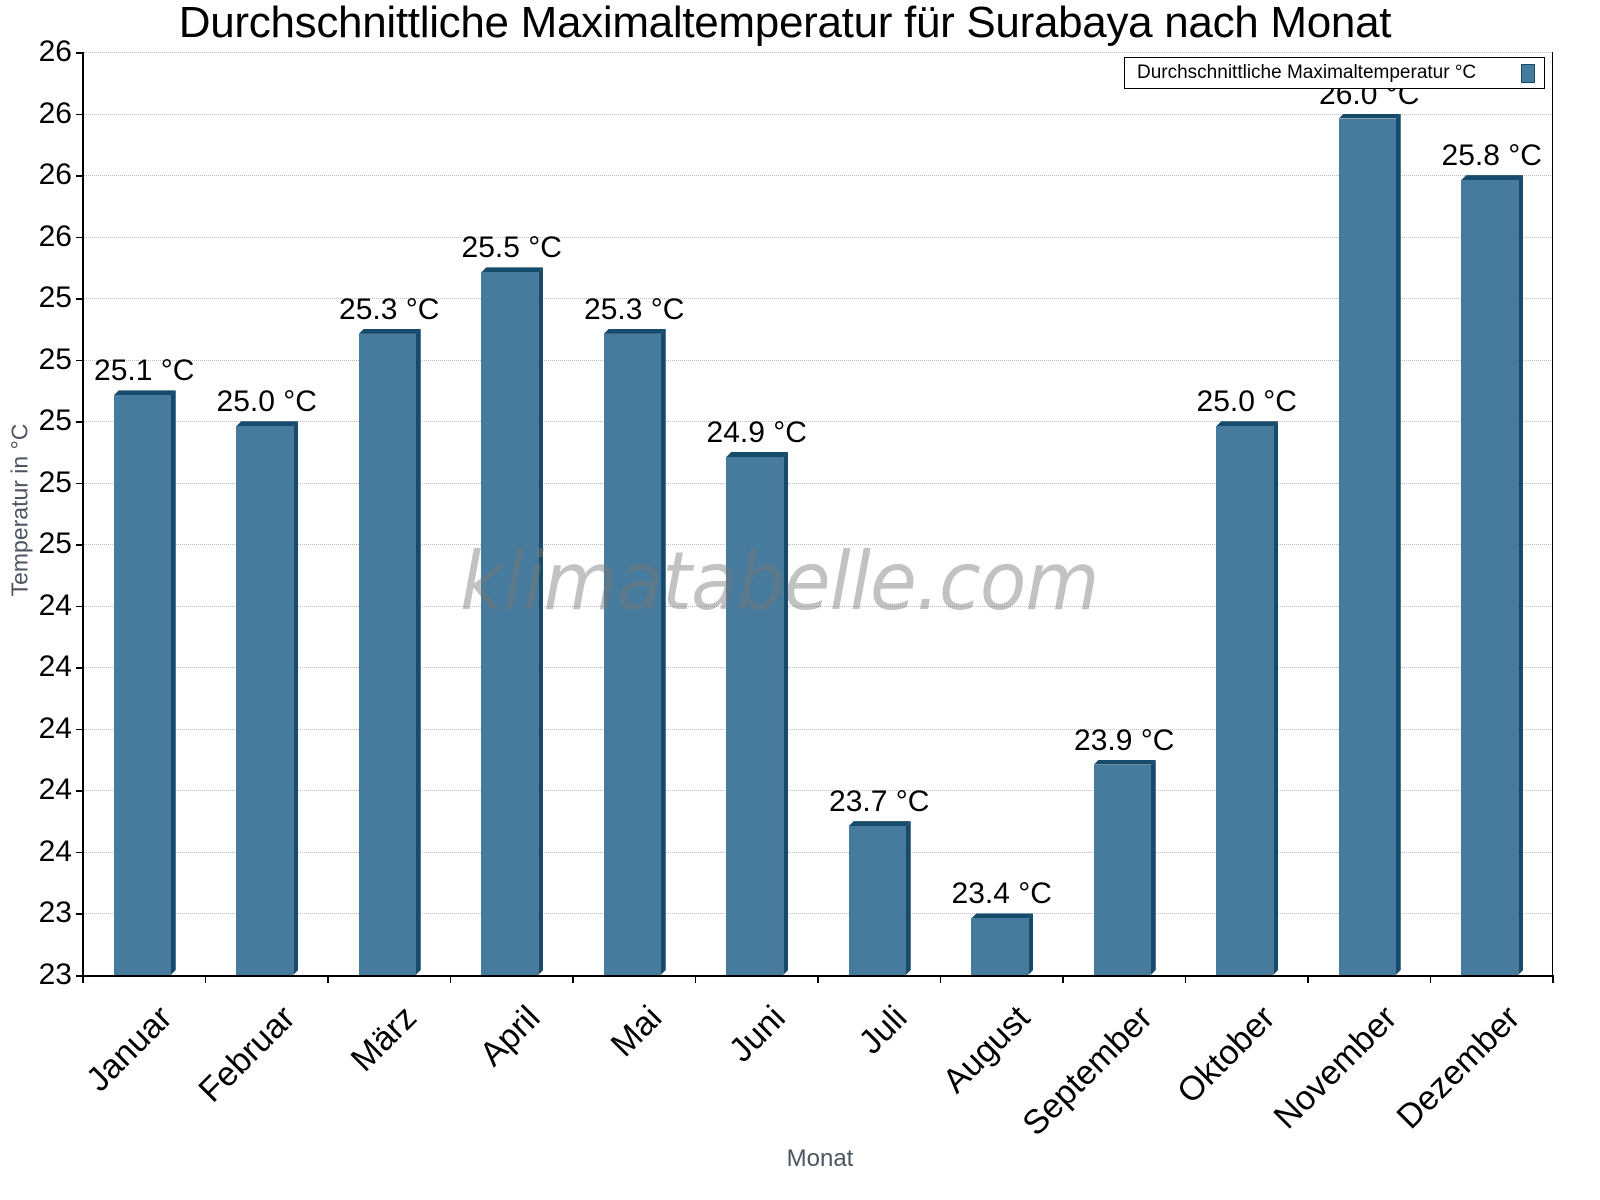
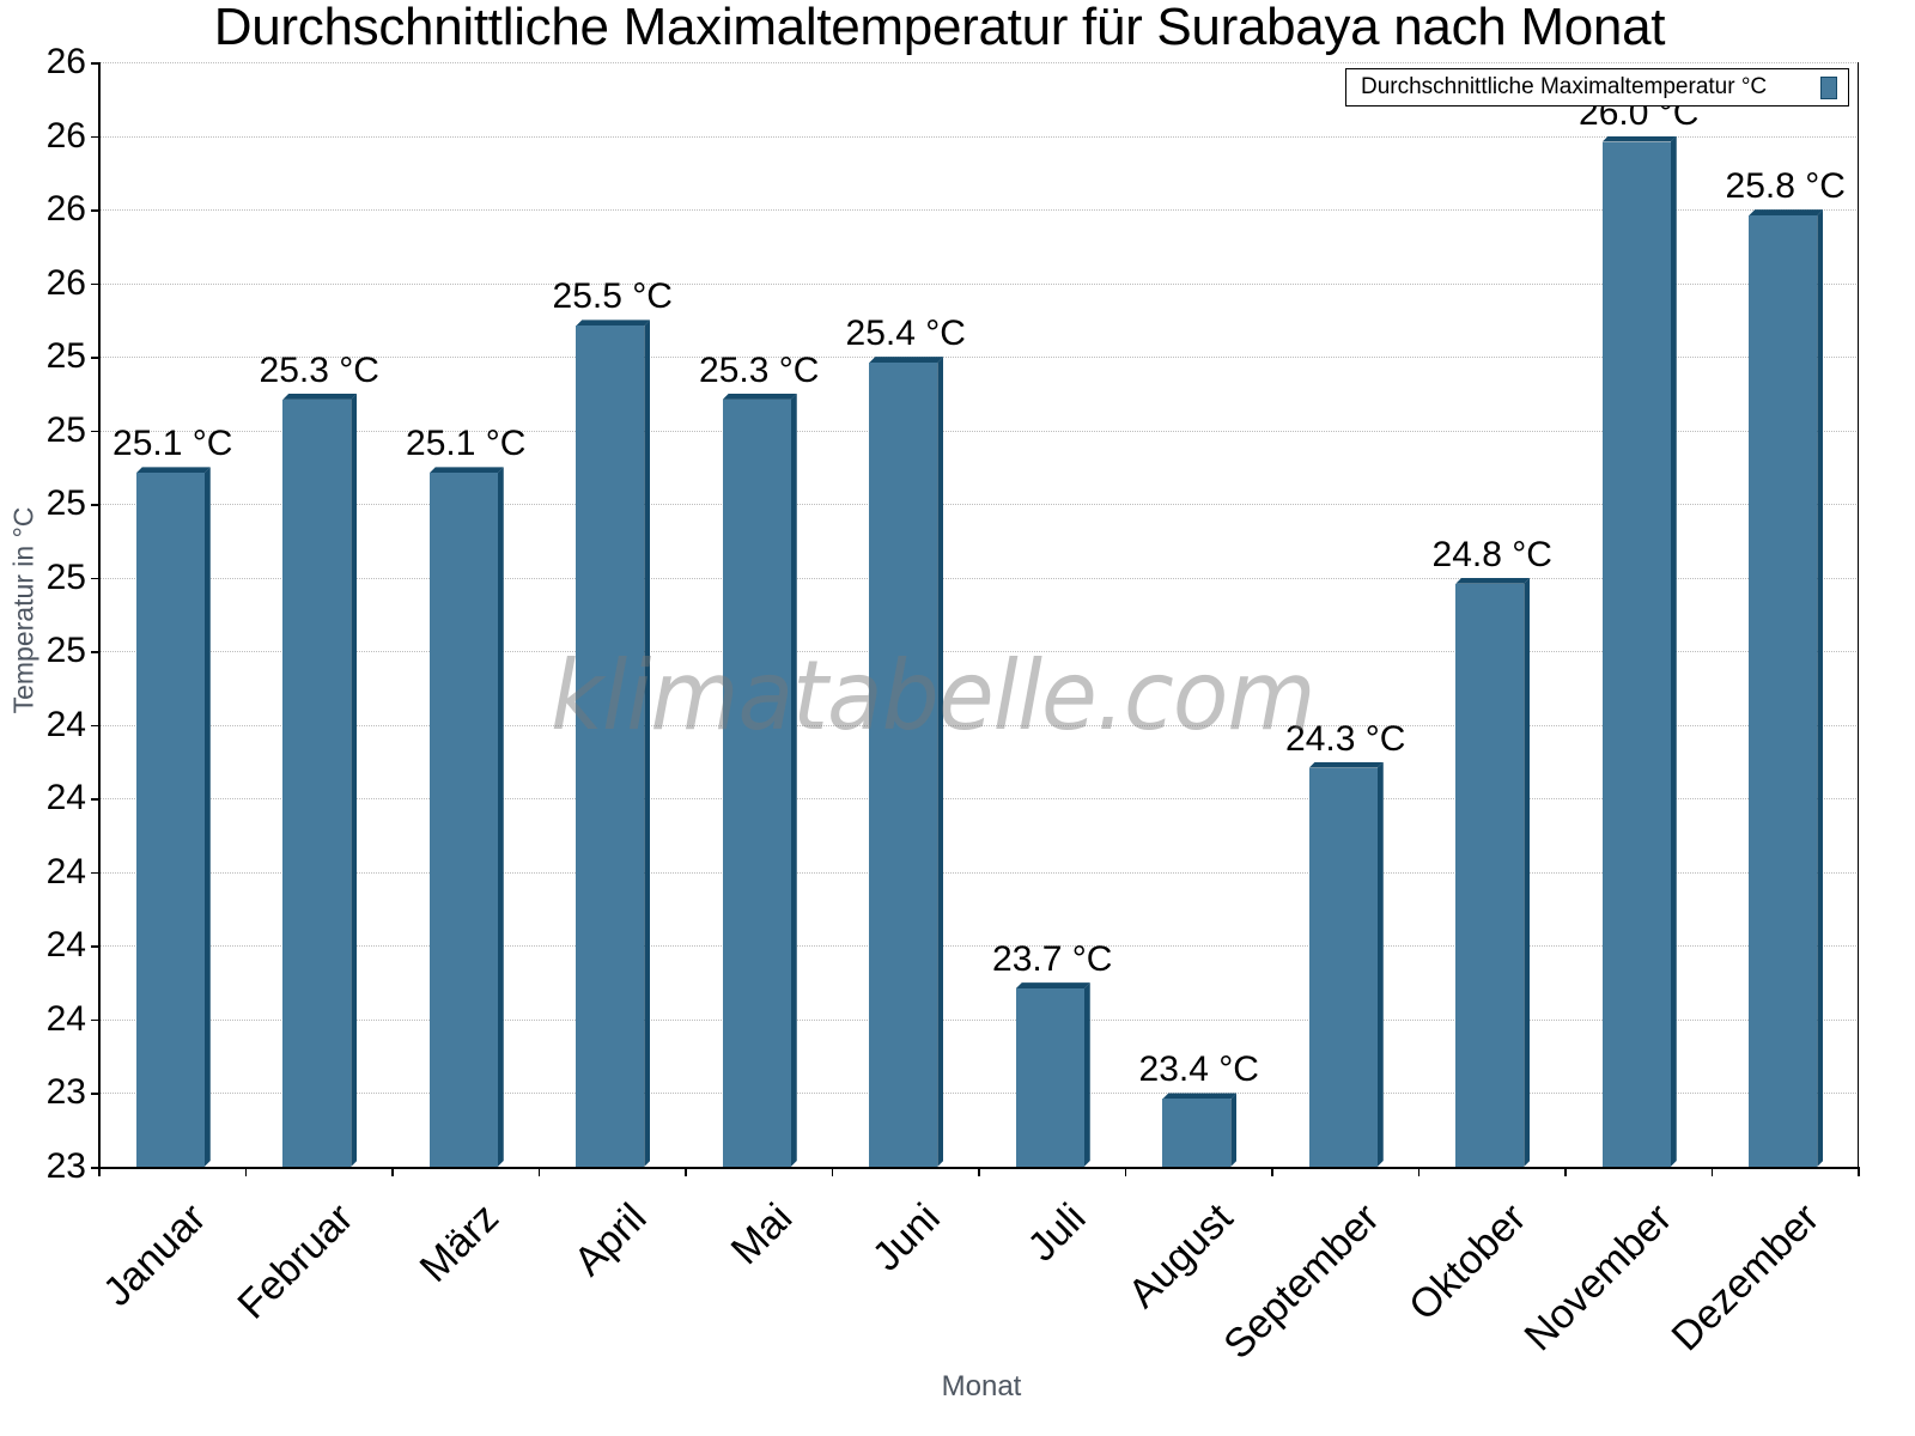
Februar: 25.0 -> 25.3
März: 25.3 -> 25.1
Juni: 24.9 -> 25.4
September: 23.9 -> 24.3
Oktober: 25.0 -> 24.8
